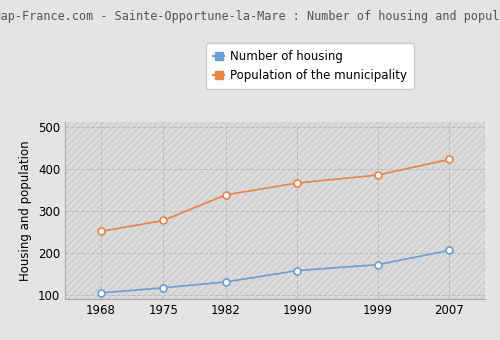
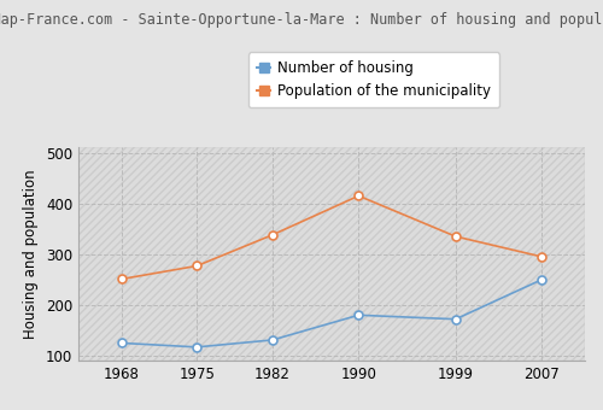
Number of housing/1968: 105 -> 125
Number of housing/1990: 158 -> 180
Population of the municipality/1990: 366 -> 415
Population of the municipality/1999: 385 -> 335
Number of housing/2007: 206 -> 250
Population of the municipality/2007: 422 -> 295
